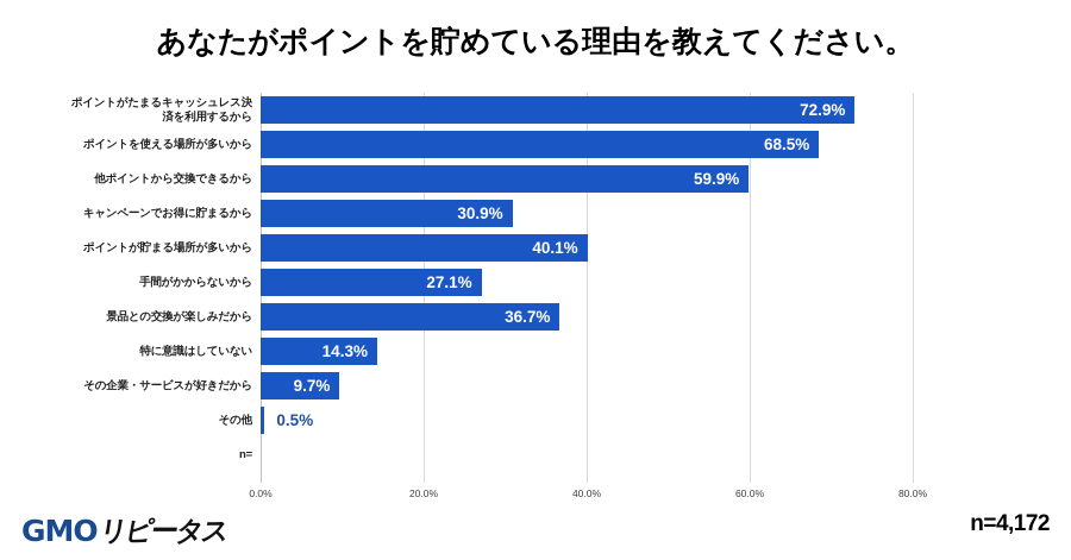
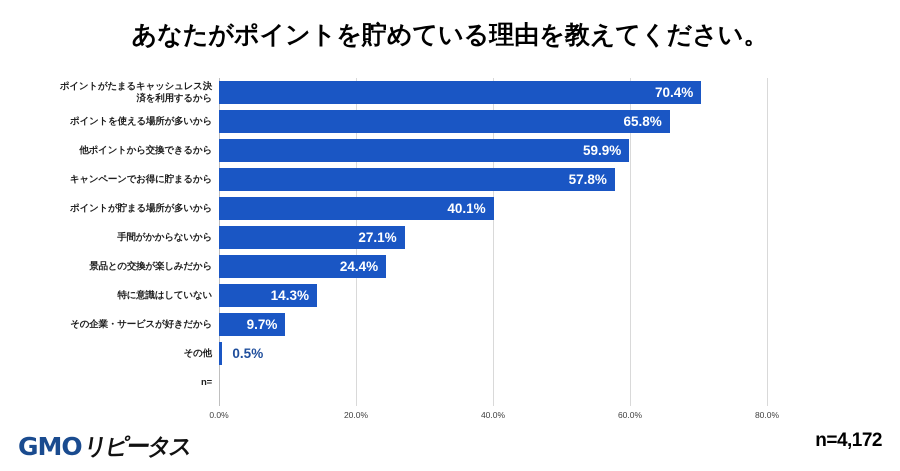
ポイントがたまるキャッシュレス決済を利用するから: 72.9% -> 70.4%
ポイントを使える場所が多いから: 68.5% -> 65.8%
キャンペーンでお得に貯まるから: 30.9% -> 57.8%
景品との交換が楽しみだから: 36.7% -> 24.4%
